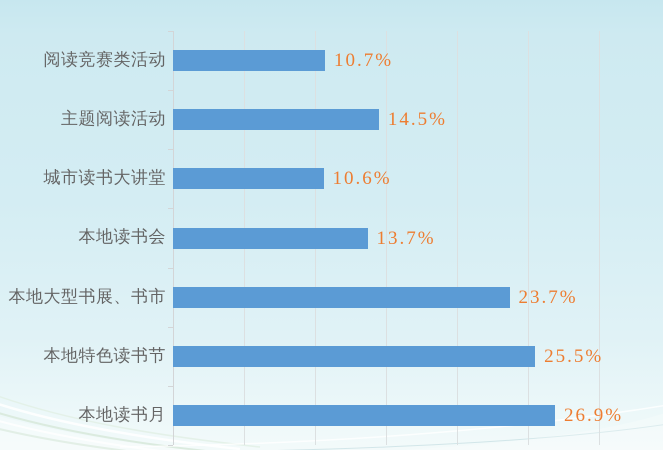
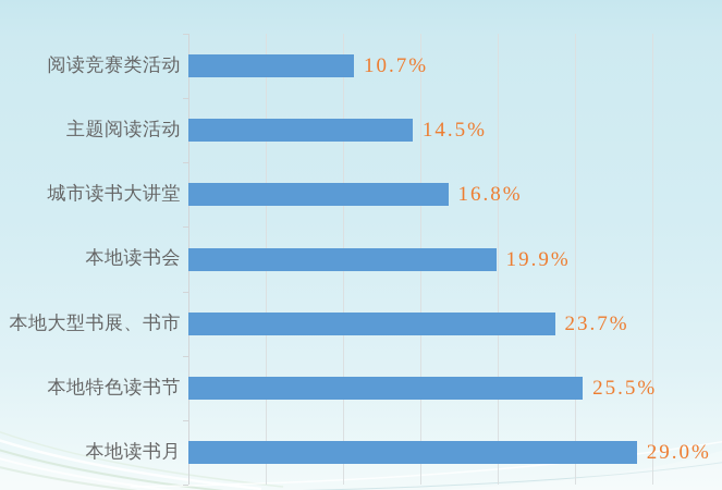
城市读书大讲堂: 10.6% -> 16.8%
本地读书会: 13.7% -> 19.9%
本地读书月: 26.9% -> 29.0%
